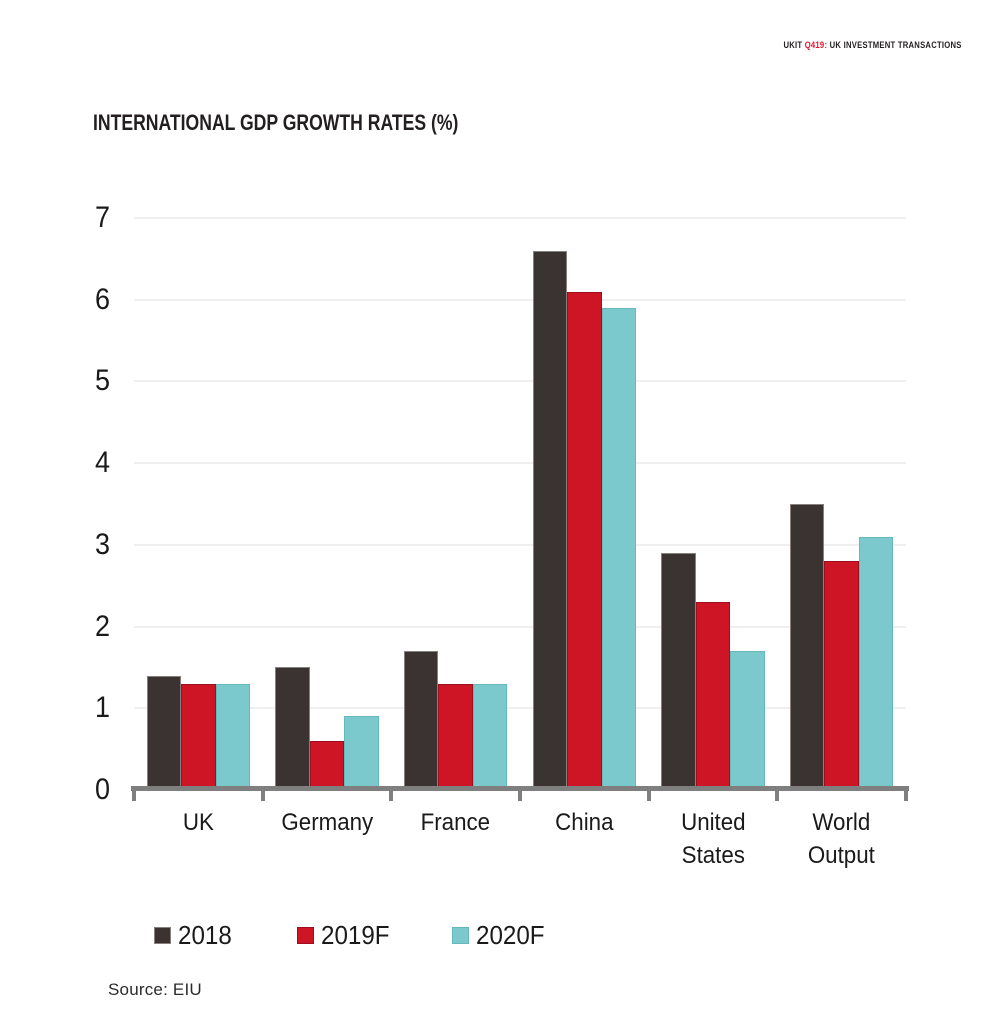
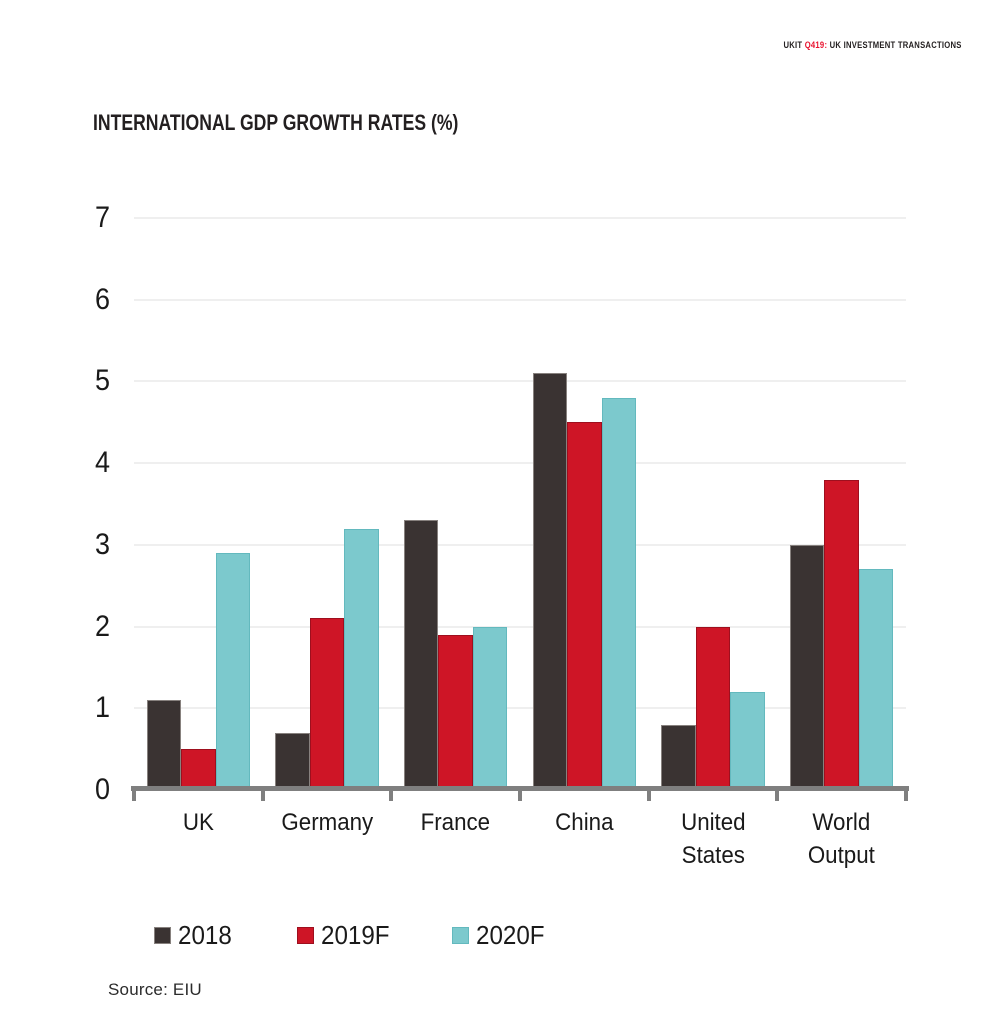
2018/UK: 1.4 -> 1.1
2019F/UK: 1.3 -> 0.5
2020F/UK: 1.3 -> 2.9
2018/Germany: 1.5 -> 0.7
2019F/Germany: 0.6 -> 2.1
2020F/Germany: 0.9 -> 3.2
2018/France: 1.7 -> 3.3
2019F/France: 1.3 -> 1.9
2020F/France: 1.3 -> 2.0
2018/China: 6.6 -> 5.1
2019F/China: 6.1 -> 4.5
2020F/China: 5.9 -> 4.8
2018/United States: 2.9 -> 0.8
2019F/United States: 2.3 -> 2.0
2020F/United States: 1.7 -> 1.2
2018/World Output: 3.5 -> 3.0
2019F/World Output: 2.8 -> 3.8
2020F/World Output: 3.1 -> 2.7
